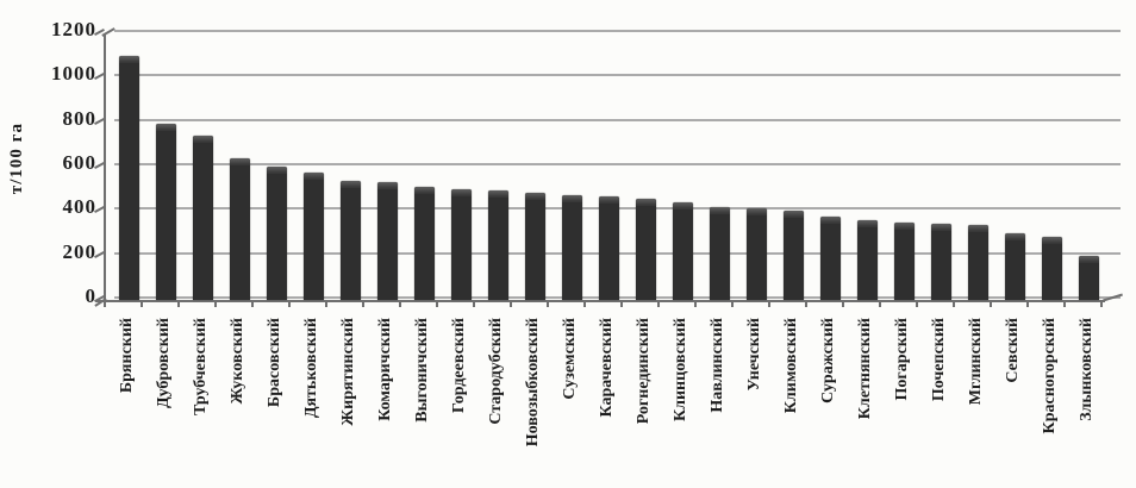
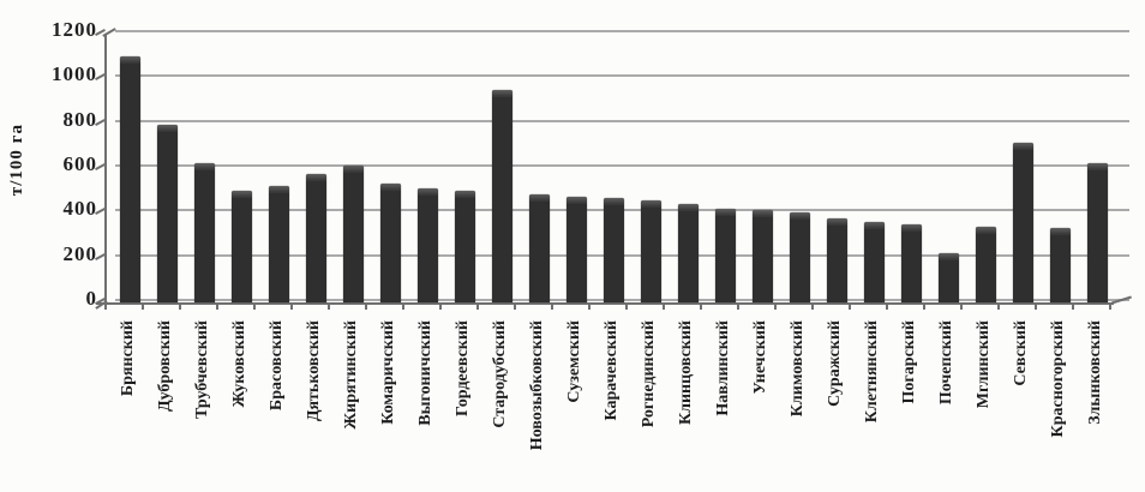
Трубчевский: 730 -> 610
Жуковский: 620 -> 490
Брасовский: 590 -> 510
Жирятинский: 520 -> 600
Стародубский: 480 -> 940
Почепский: 330 -> 210
Севский: 290 -> 700
Красногорский: 280 -> 320
Злынковский: 190 -> 610
